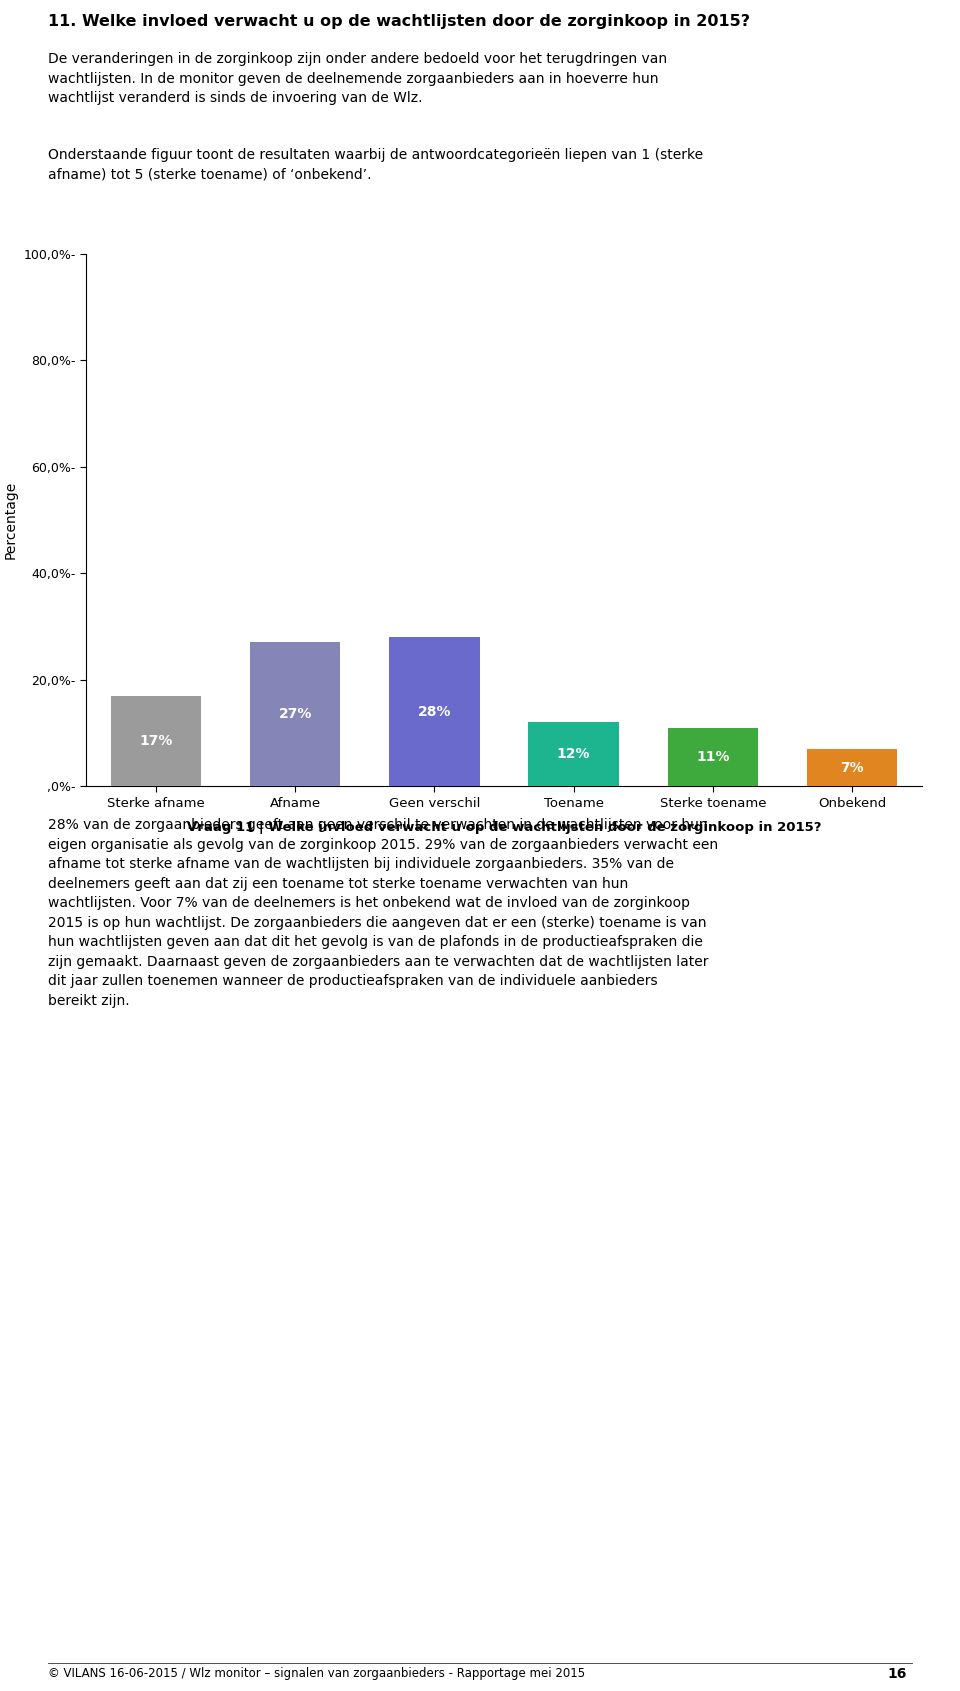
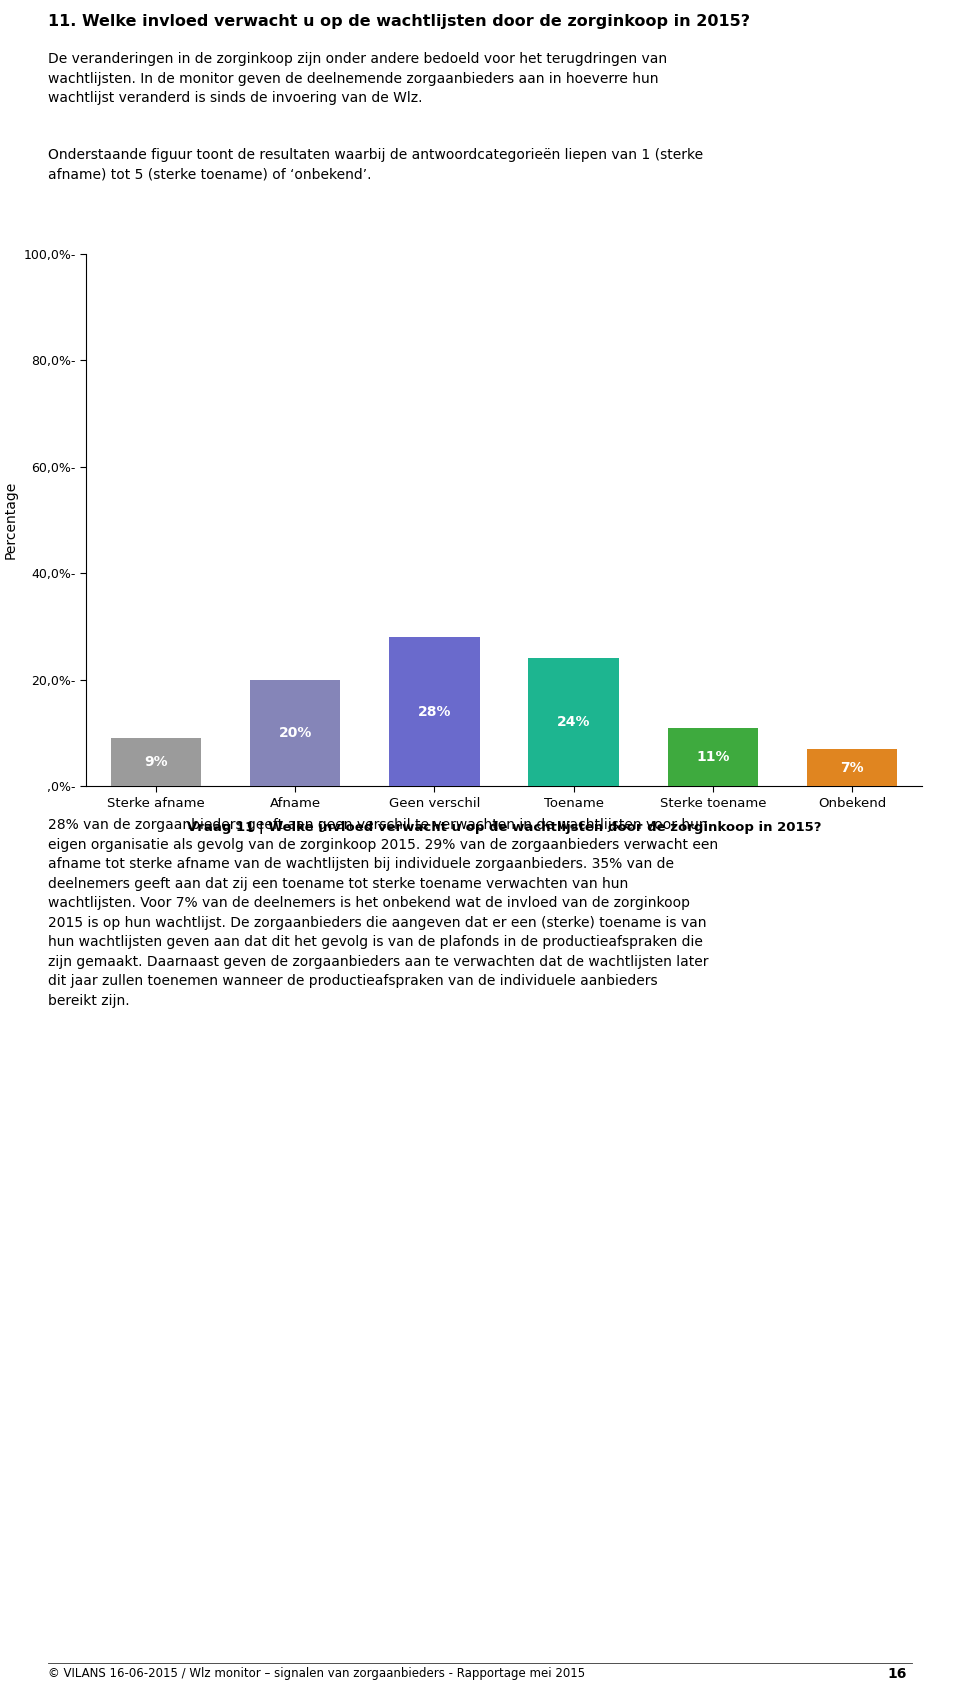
Sterke afname: 17% -> 9%
Afname: 27% -> 20%
Toename: 12% -> 24%
